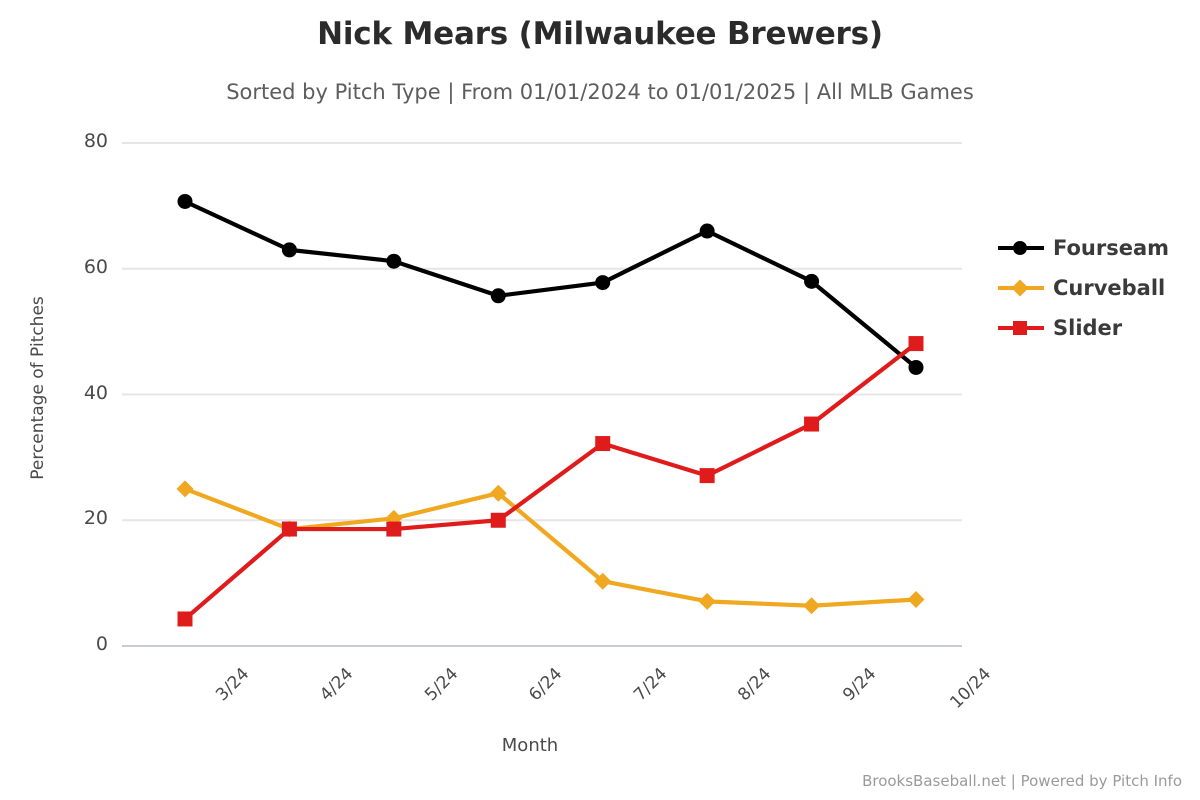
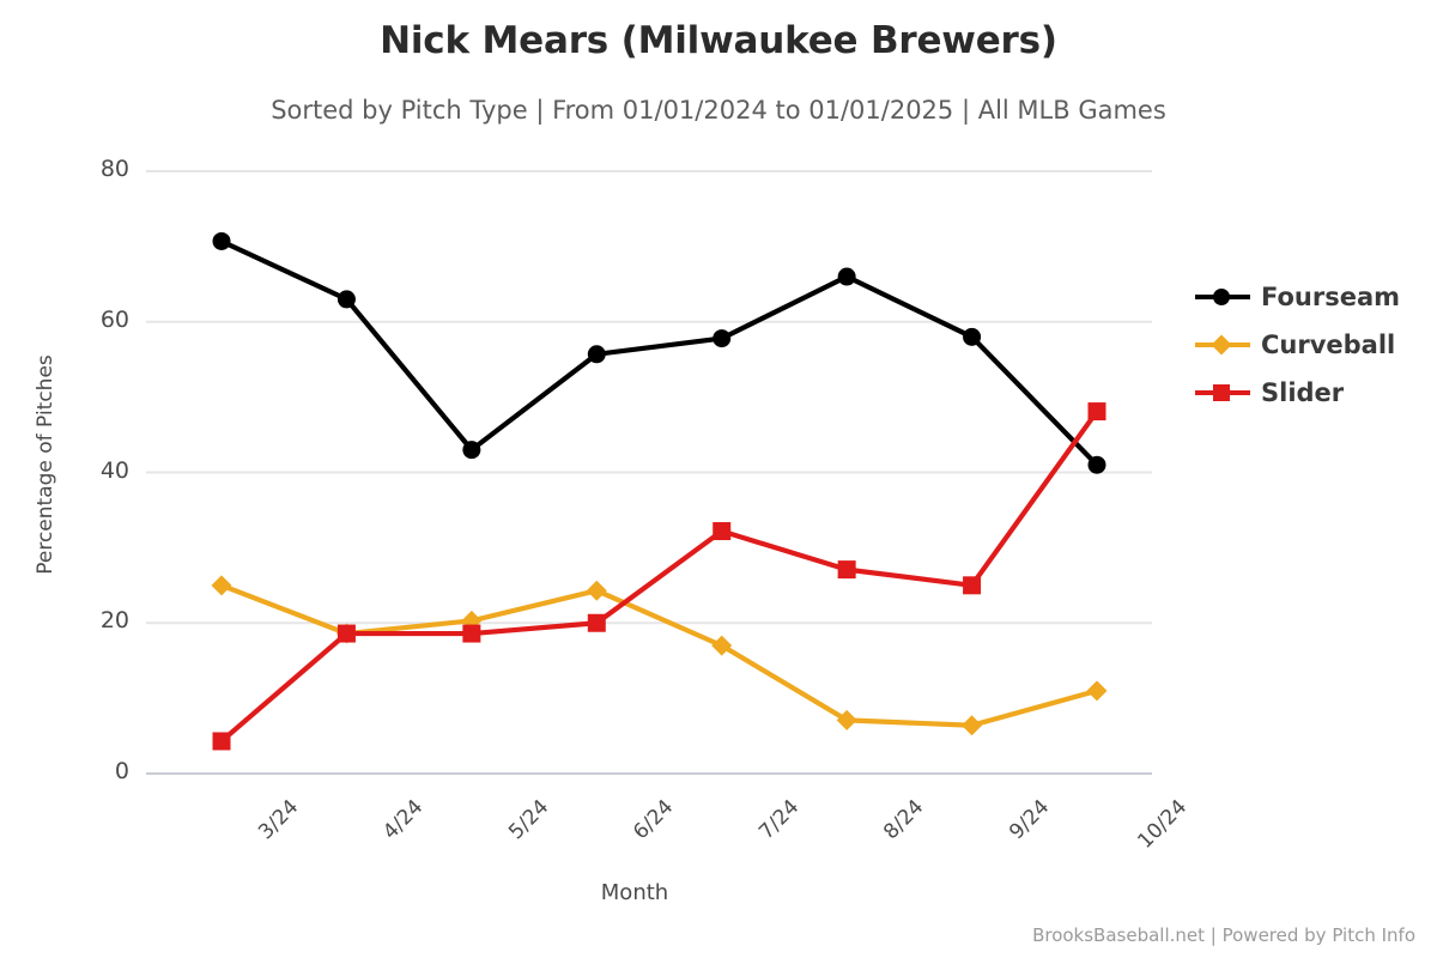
Fourseam/5/24: 61 -> 43
Curveball/7/24: 10 -> 17
Slider/9/24: 35 -> 25
Fourseam/10/24: 44 -> 41
Curveball/10/24: 7 -> 11
